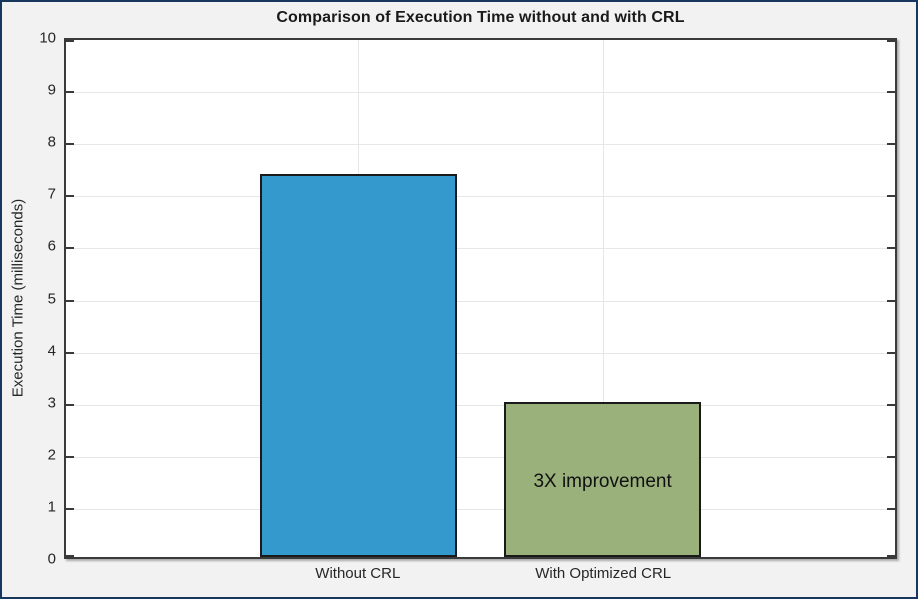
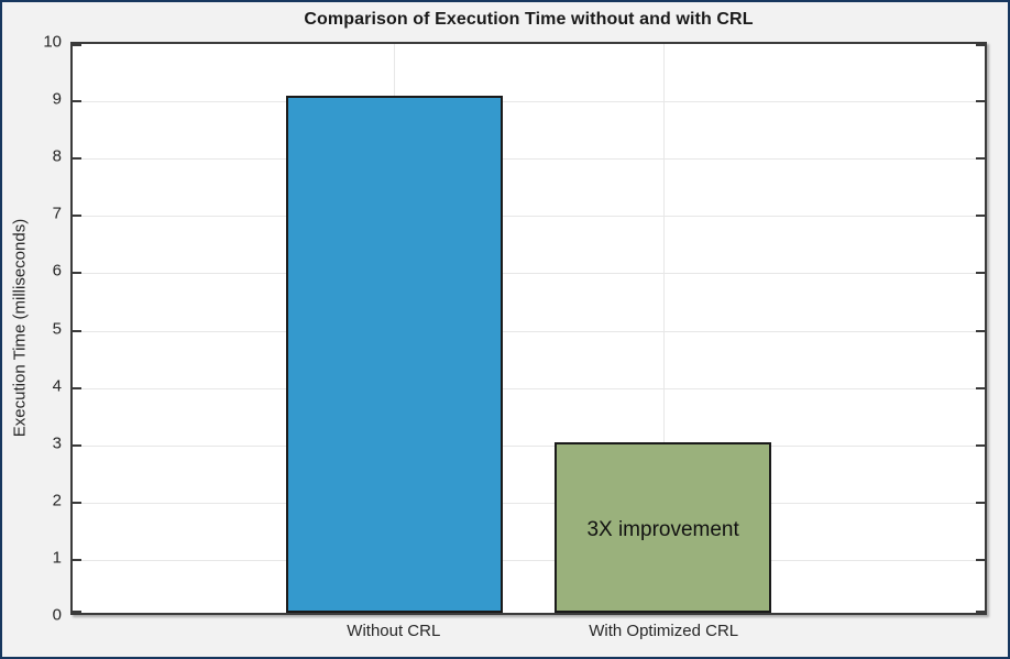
Without CRL: 7.4 -> 9.1
